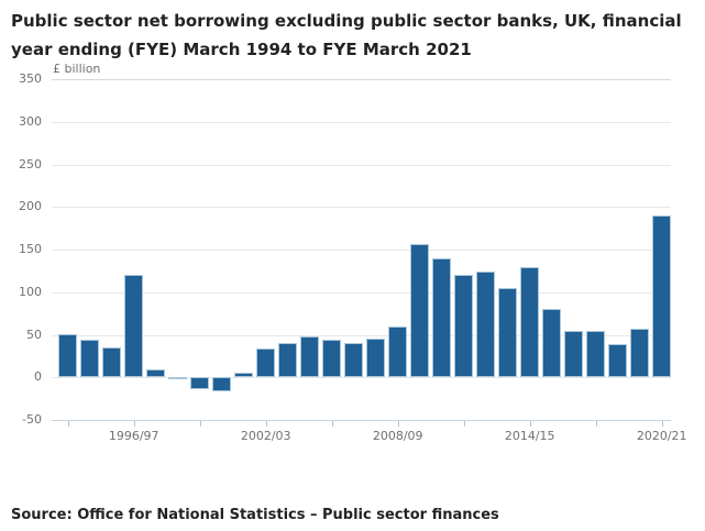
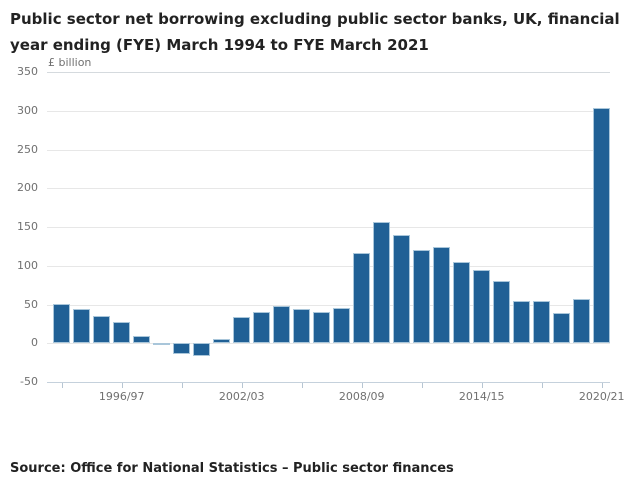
1996/97: 120 -> 30
2008/09: 60 -> 120
2014/15: 130 -> 100
2020/21: 190 -> 300
